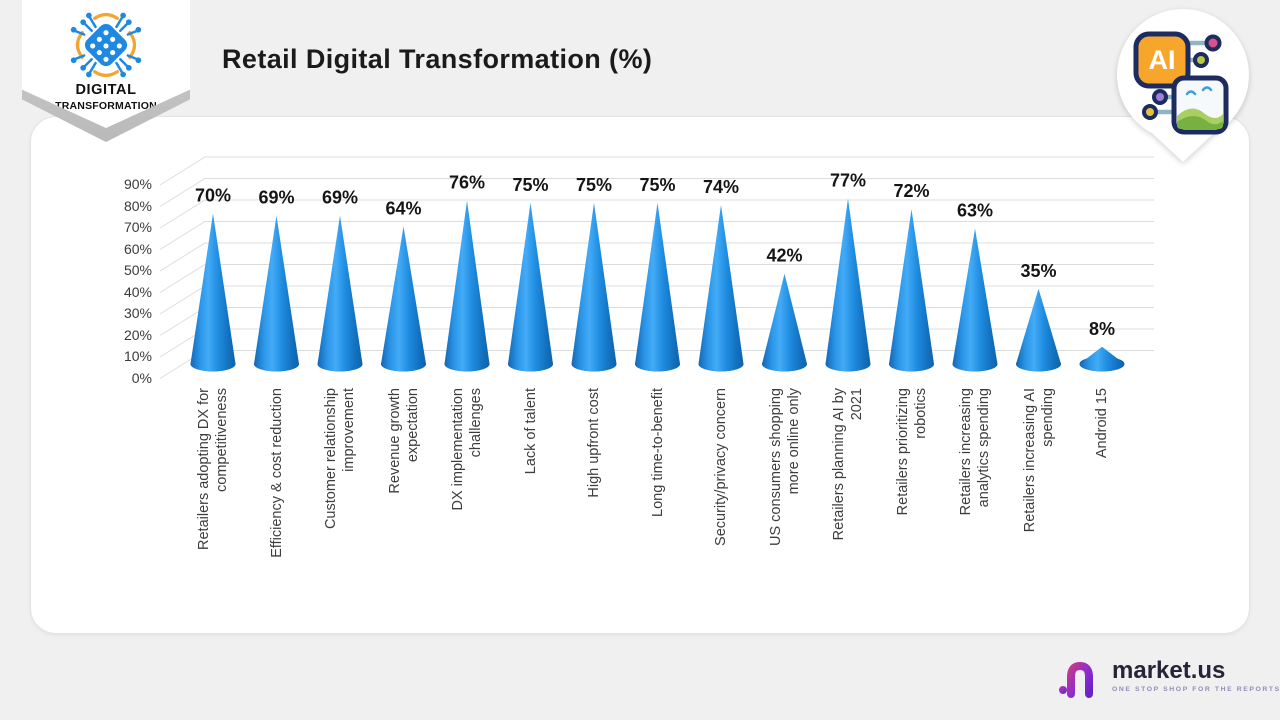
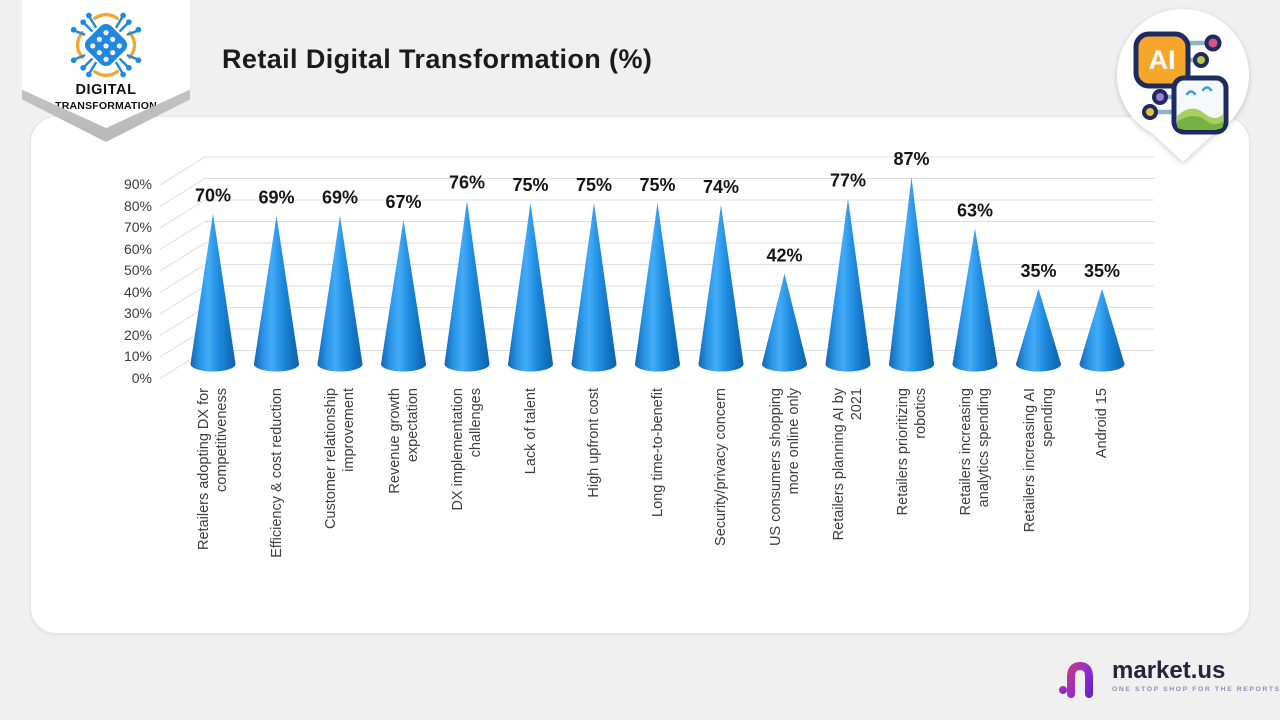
Revenue growth expectation: 64% -> 67%
Retailers prioritizing robotics: 72% -> 87%
Android 15: 8% -> 35%
